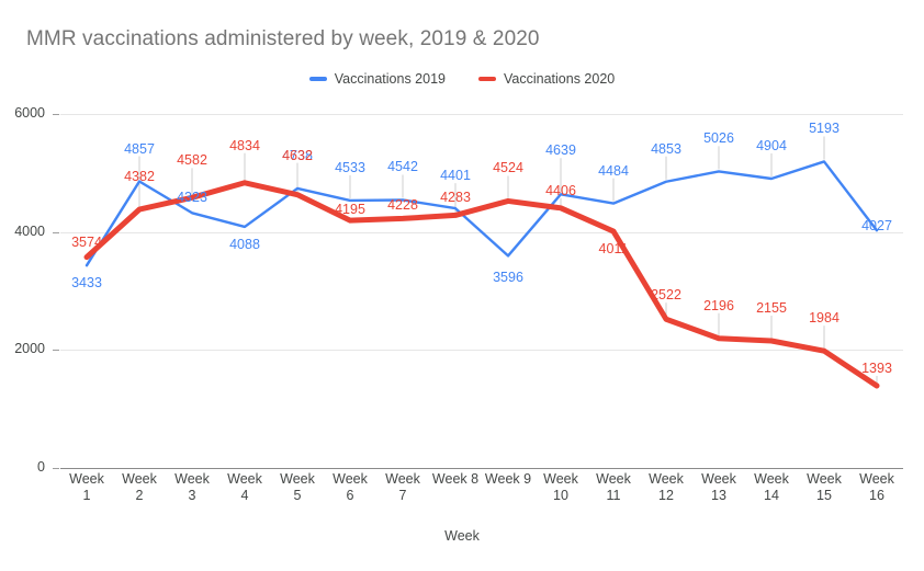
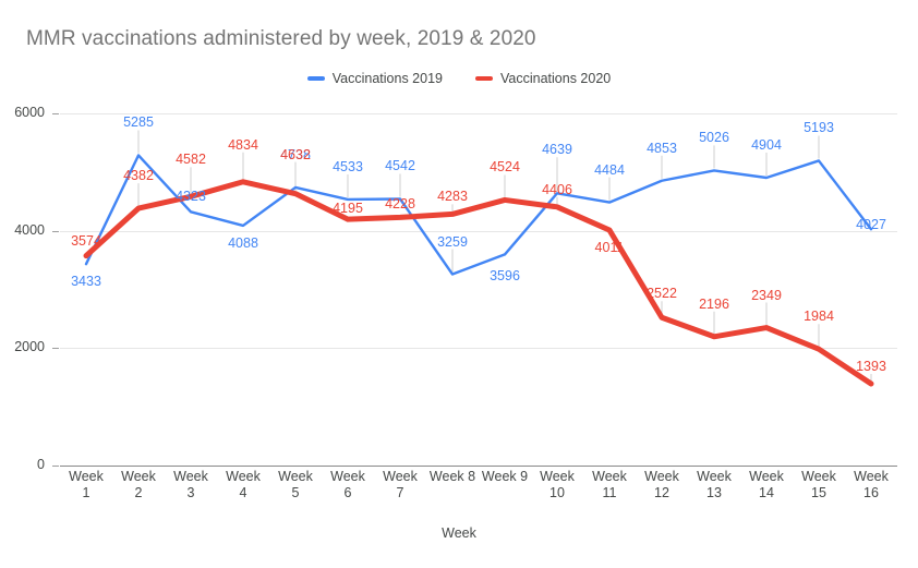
Vaccinations 2019/Week 2: 4857 -> 5285
Vaccinations 2019/Week 8: 4401 -> 3259
Vaccinations 2020/Week 14: 2155 -> 2349
